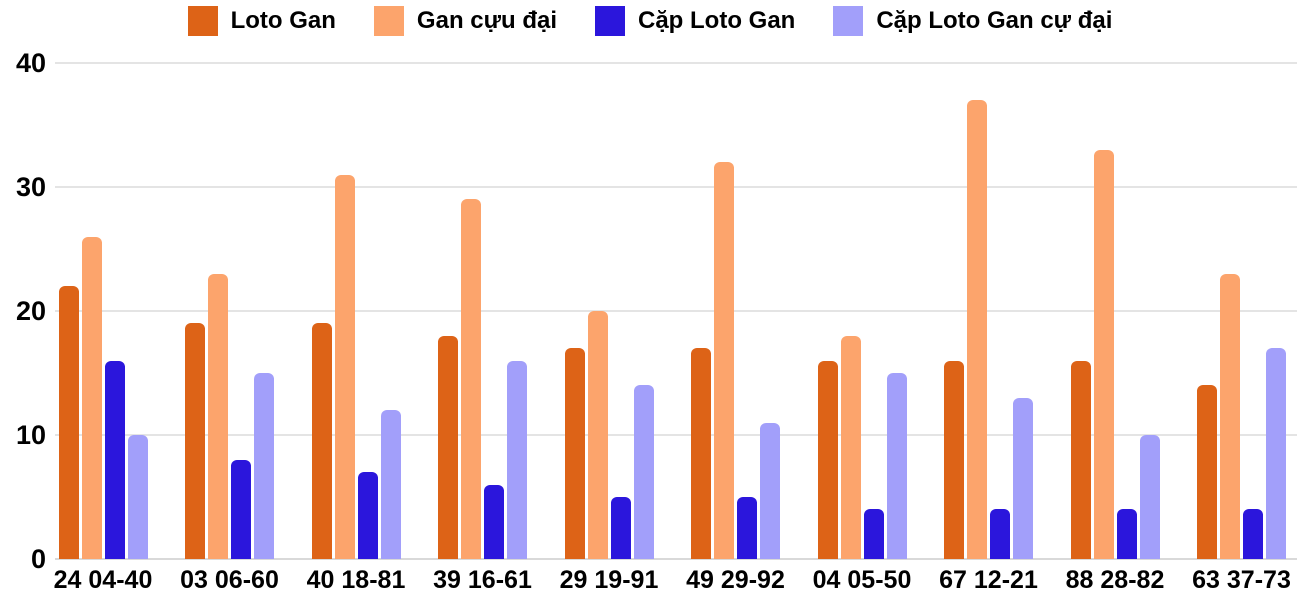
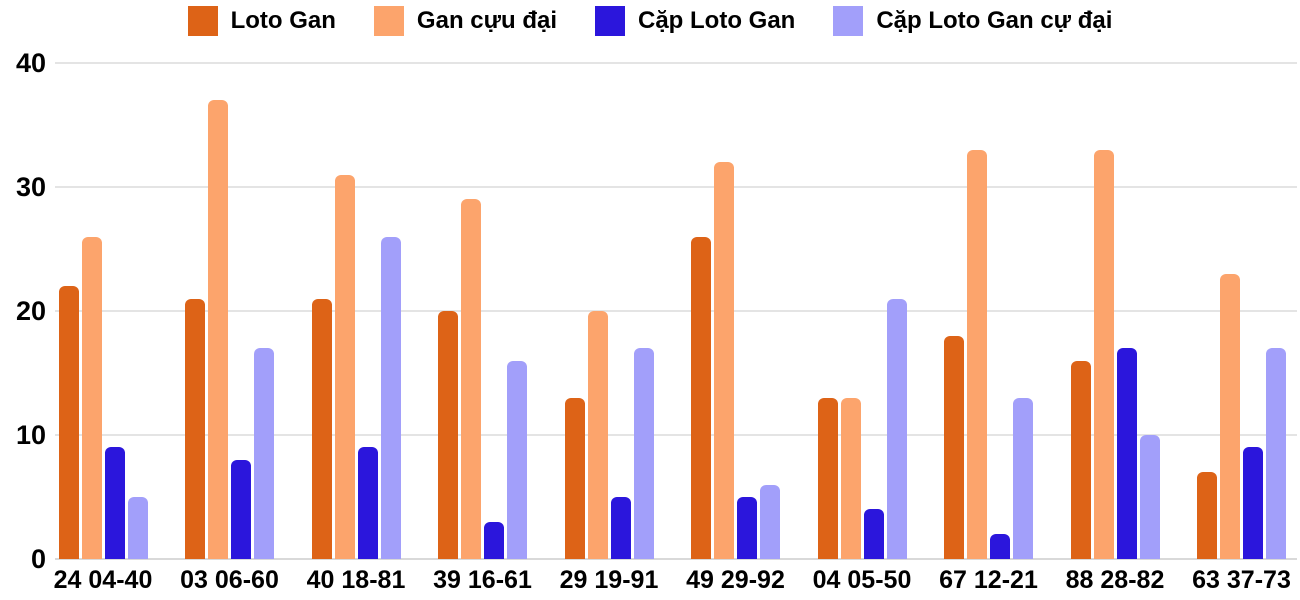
Cặp Loto Gan/24 04-40: 16 -> 9
Cặp Loto Gan cự đại/24 04-40: 10 -> 5
Loto Gan/03 06-60: 19 -> 21
Gan cựu đại/03 06-60: 23 -> 37
Cặp Loto Gan cự đại/03 06-60: 15 -> 17
Loto Gan/40 18-81: 19 -> 21
Cặp Loto Gan/40 18-81: 7 -> 9
Cặp Loto Gan cự đại/40 18-81: 12 -> 26
Loto Gan/39 16-61: 18 -> 20
Cặp Loto Gan/39 16-61: 6 -> 3
Loto Gan/29 19-91: 17 -> 13
Cặp Loto Gan cự đại/29 19-91: 14 -> 17
Loto Gan/49 29-92: 17 -> 26
Cặp Loto Gan cự đại/49 29-92: 11 -> 6
Loto Gan/04 05-50: 16 -> 13
Gan cựu đại/04 05-50: 18 -> 13
Cặp Loto Gan cự đại/04 05-50: 15 -> 21
Loto Gan/67 12-21: 16 -> 18
Gan cựu đại/67 12-21: 37 -> 33
Cặp Loto Gan/67 12-21: 4 -> 2
Cặp Loto Gan/88 28-82: 4 -> 17
Loto Gan/63 37-73: 14 -> 7
Cặp Loto Gan/63 37-73: 4 -> 9
